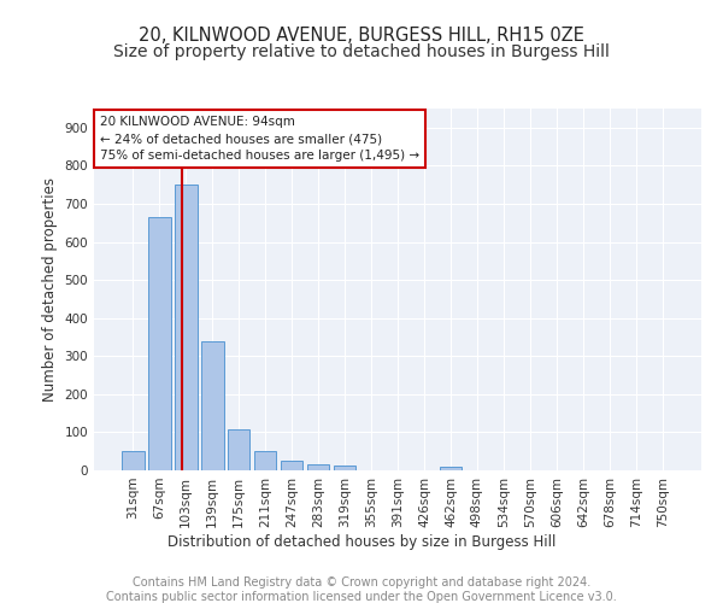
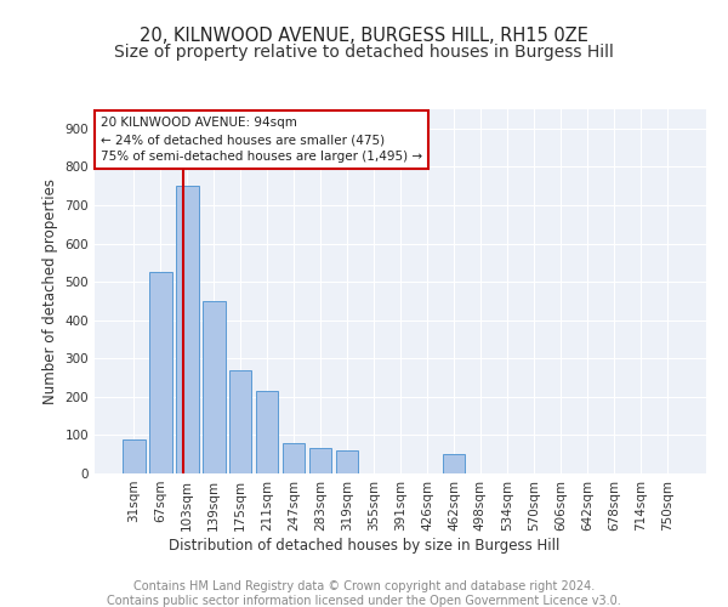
31sqm: 50 -> 90
67sqm: 665 -> 525
139sqm: 340 -> 450
175sqm: 108 -> 270
211sqm: 50 -> 215
247sqm: 25 -> 80
283sqm: 17 -> 65
319sqm: 12 -> 60
462sqm: 8 -> 50
